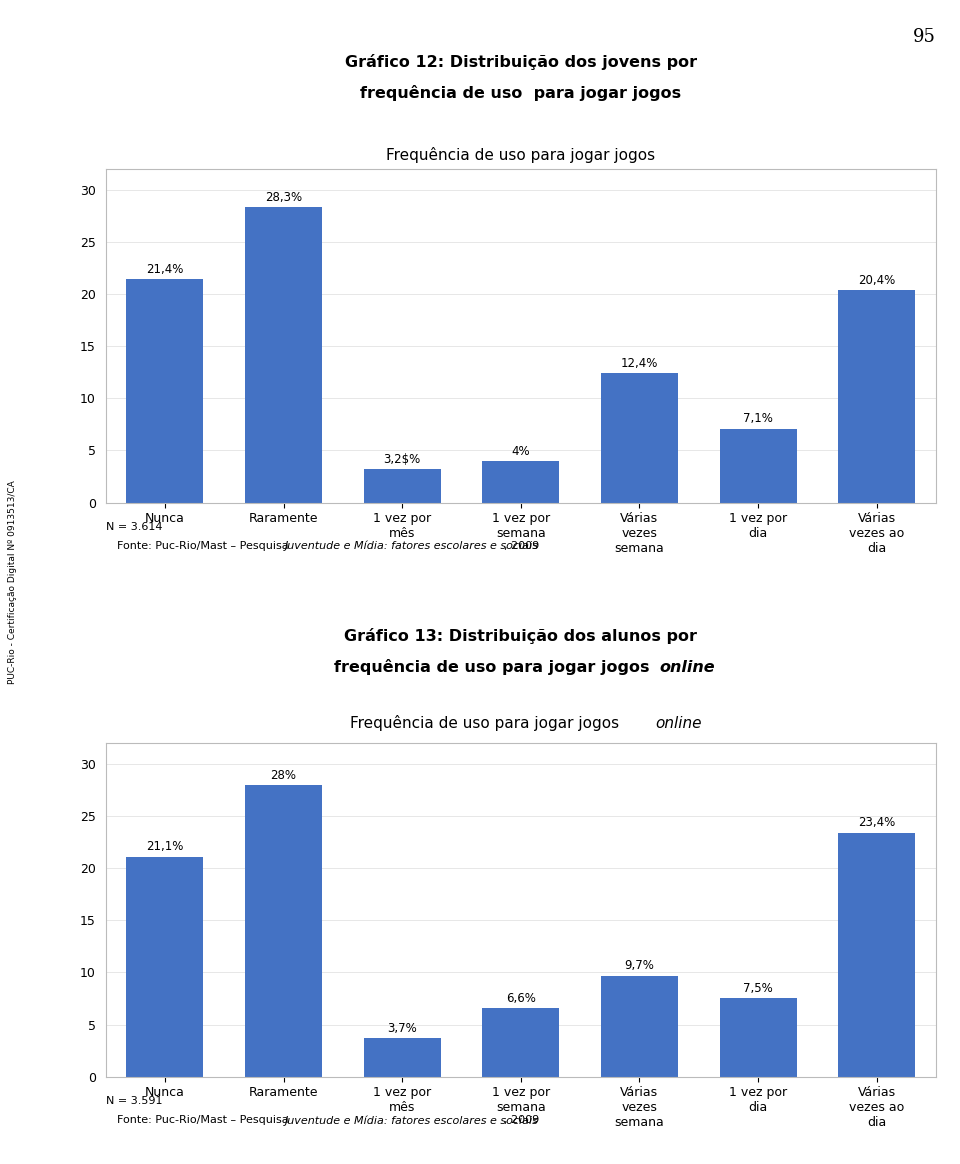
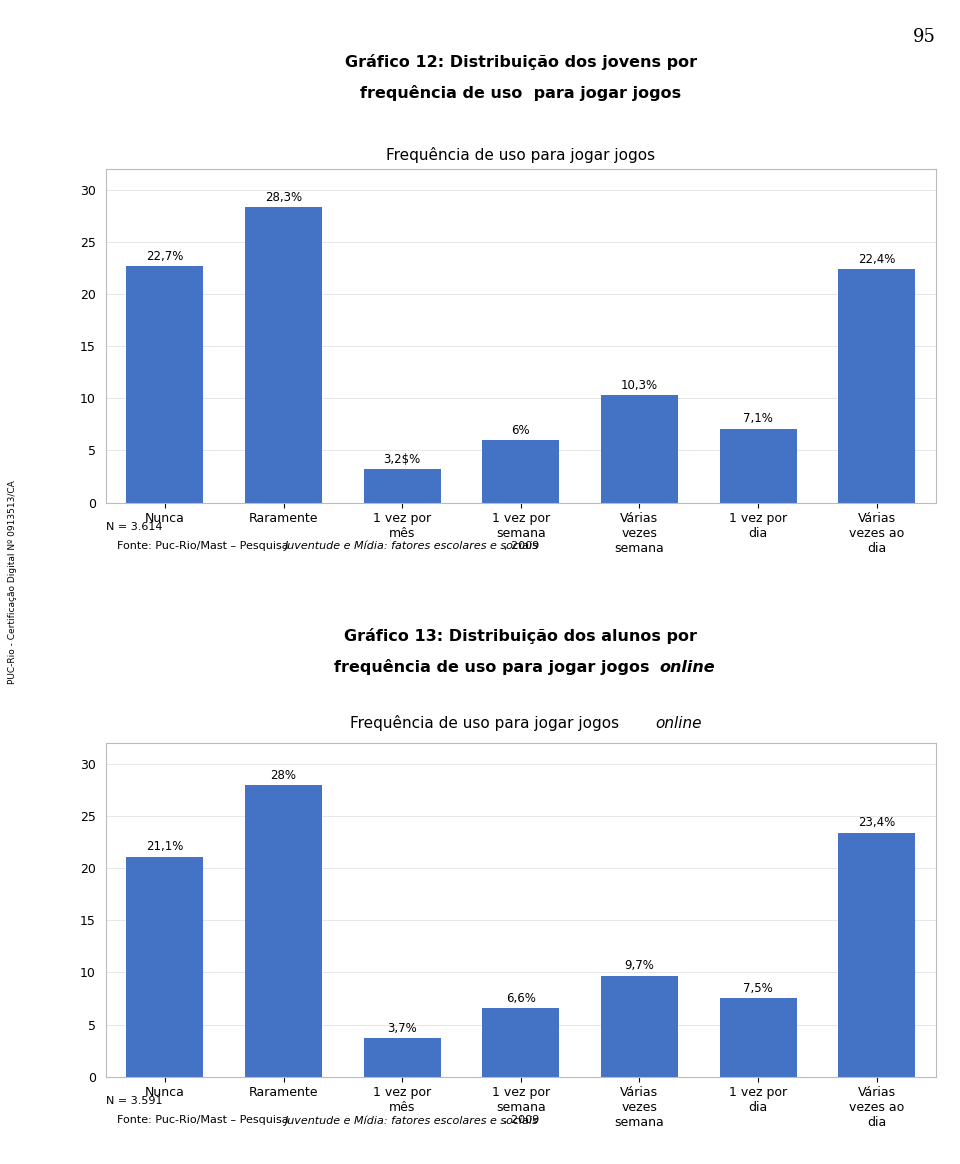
Frequência de uso para jogar jogos/Nunca: 21,4% -> 22,7%
Frequência de uso para jogar jogos/1 vez por semana: 4% -> 6%
Frequência de uso para jogar jogos/Várias vezes semana: 12,4% -> 10,3%
Frequência de uso para jogar jogos/Várias vezes ao dia: 20,4% -> 22,4%
